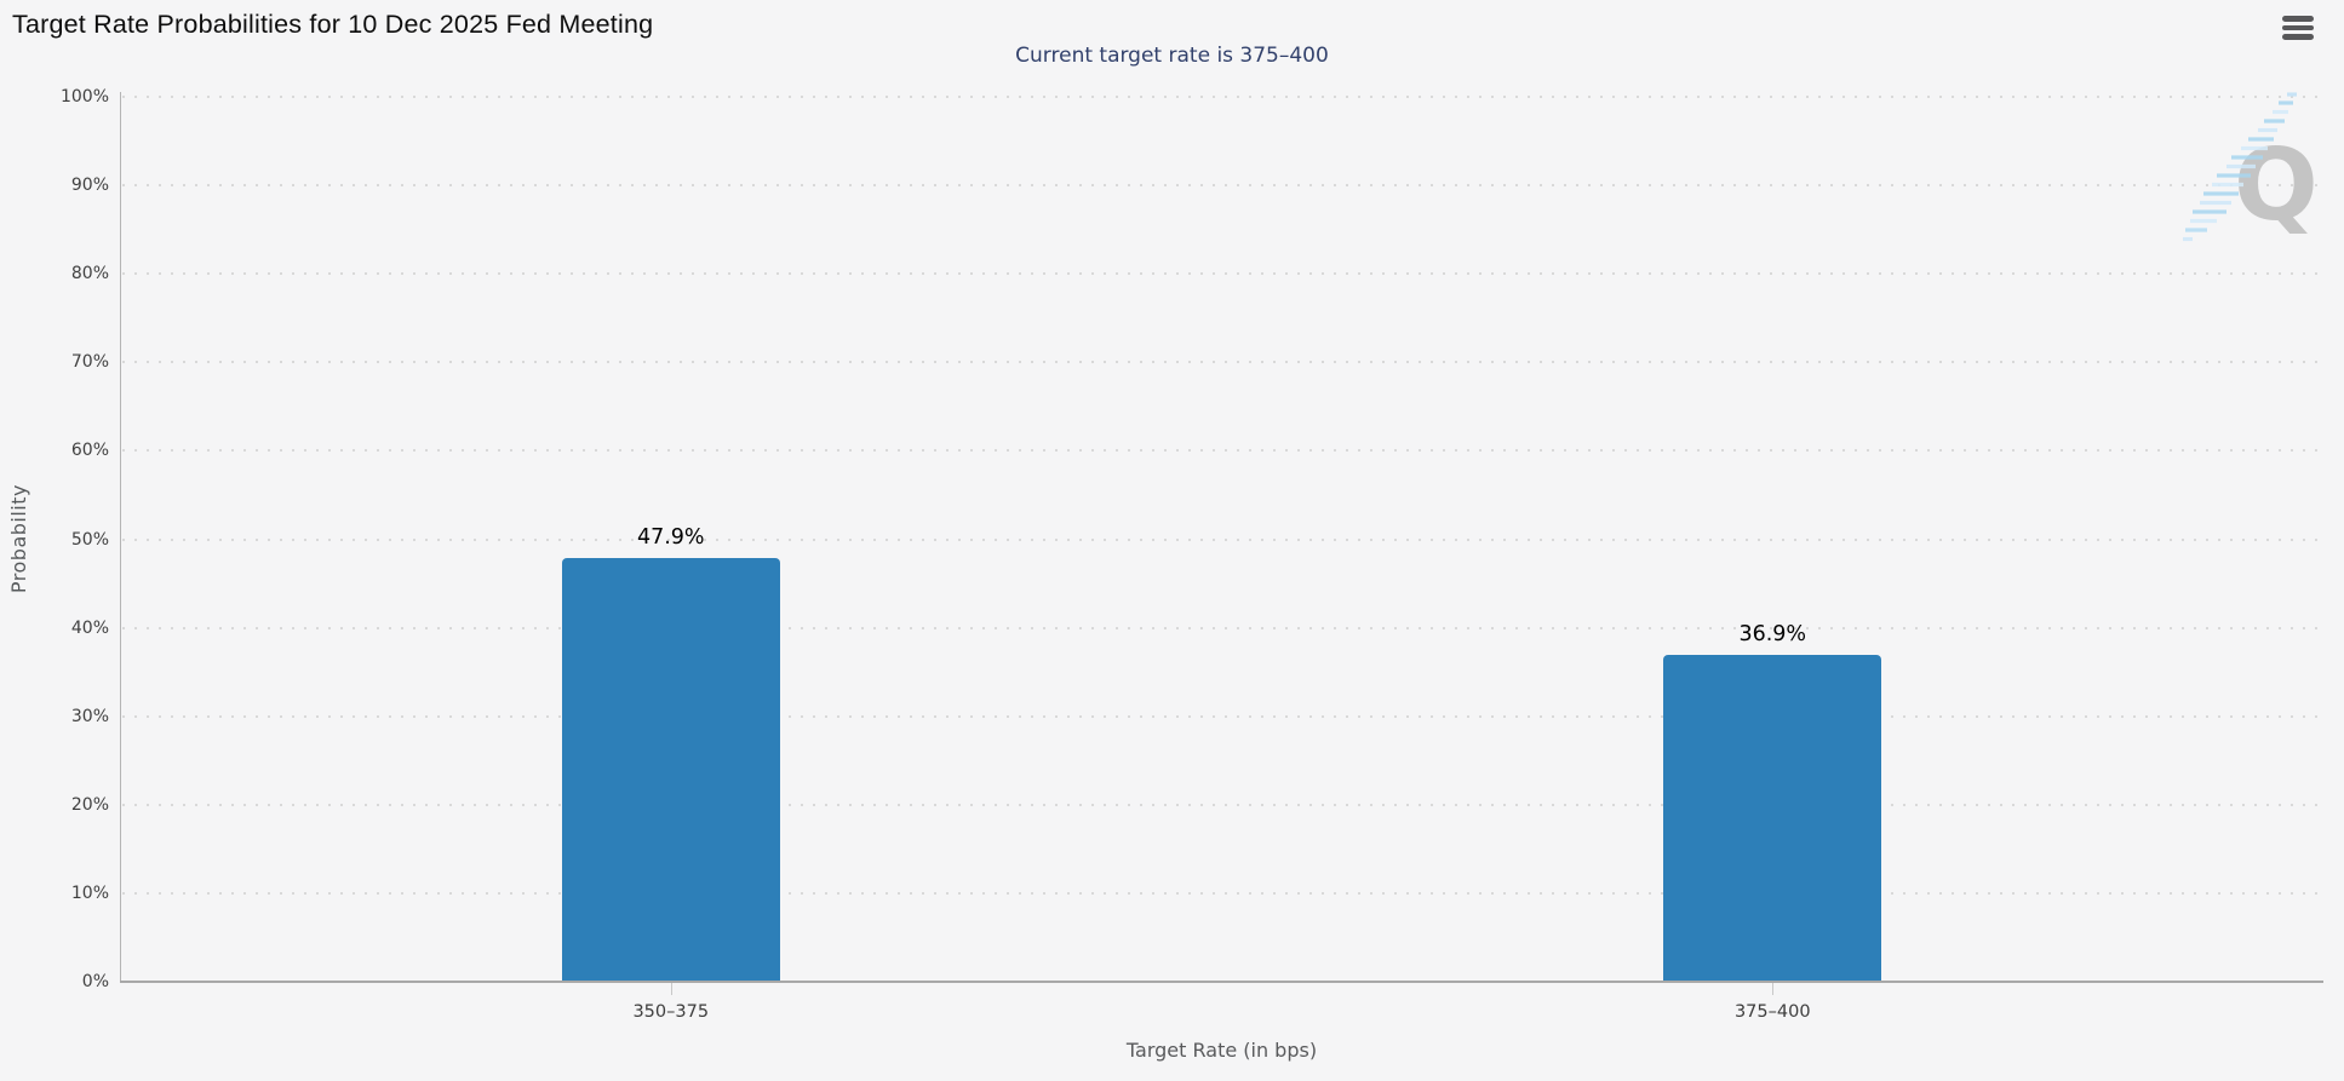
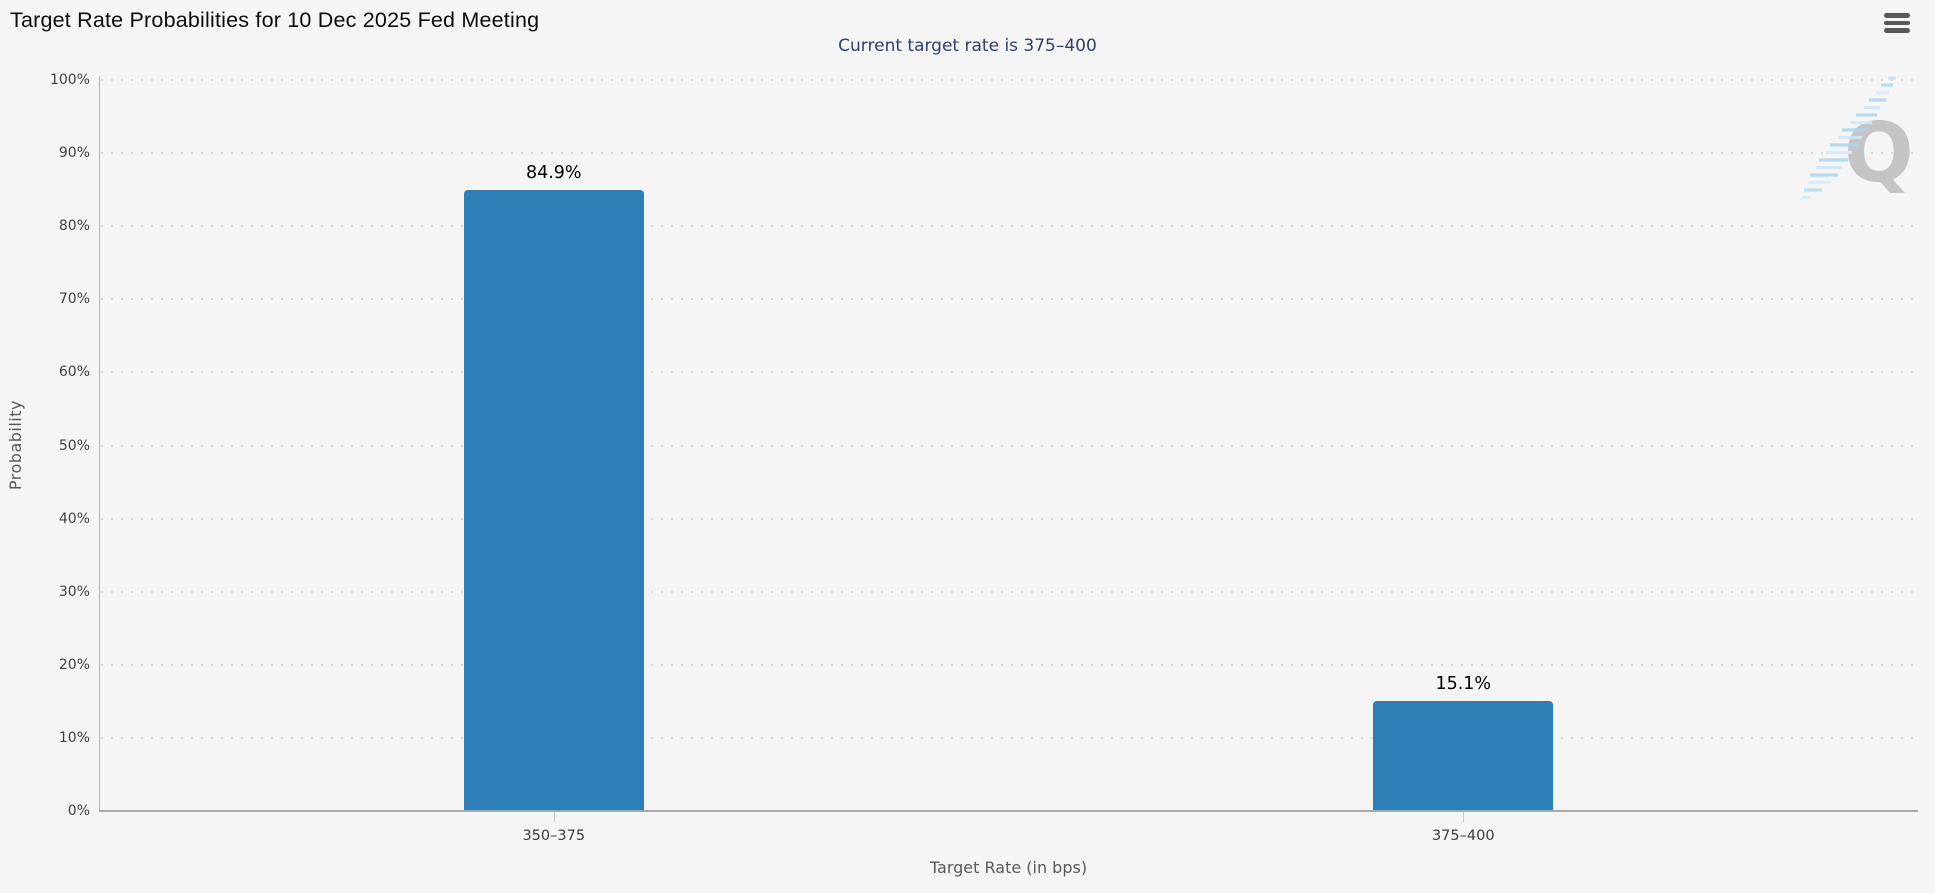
350–375: 47.9% -> 84.9%
375–400: 36.9% -> 15.1%
